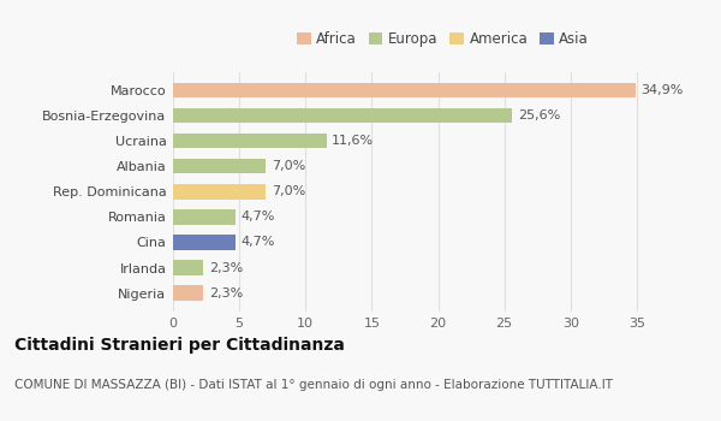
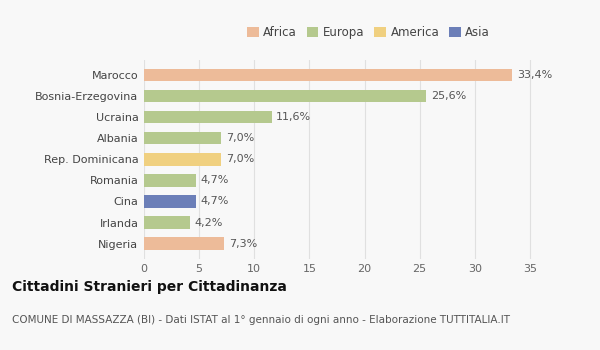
Marocco: 34,9% -> 33,4%
Irlanda: 2,3% -> 4,2%
Nigeria: 2,3% -> 7,3%
